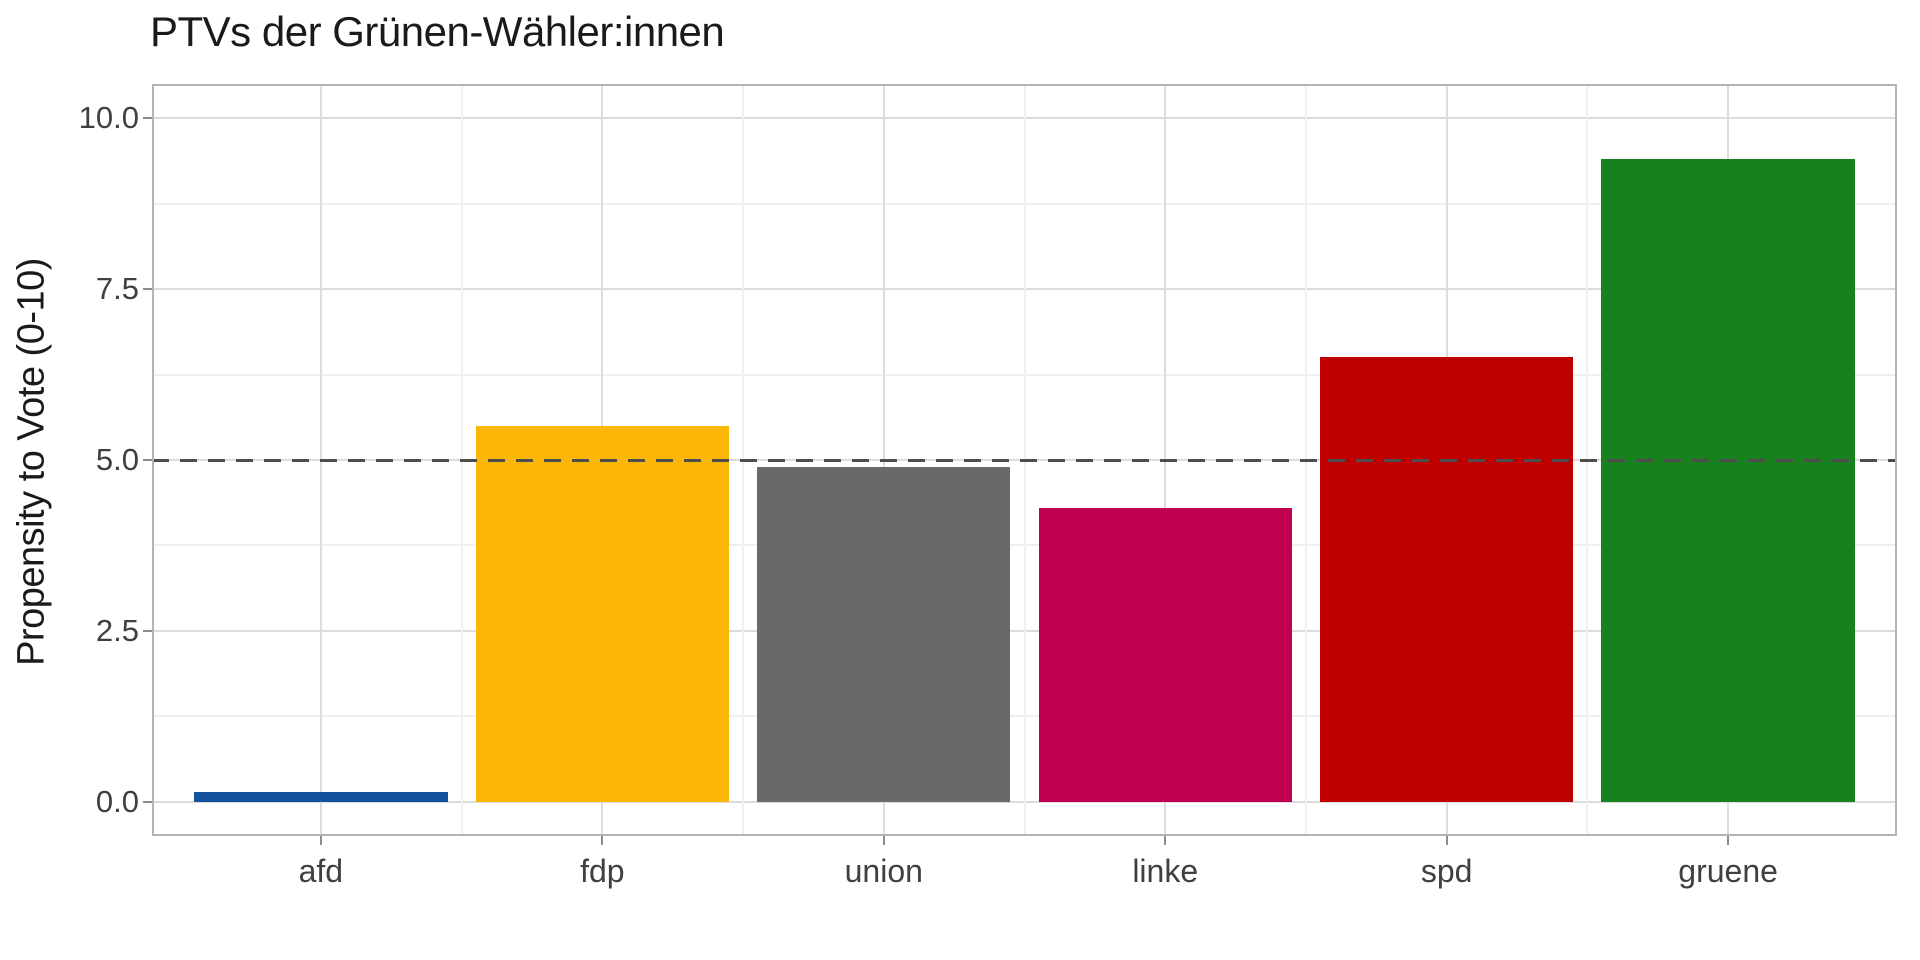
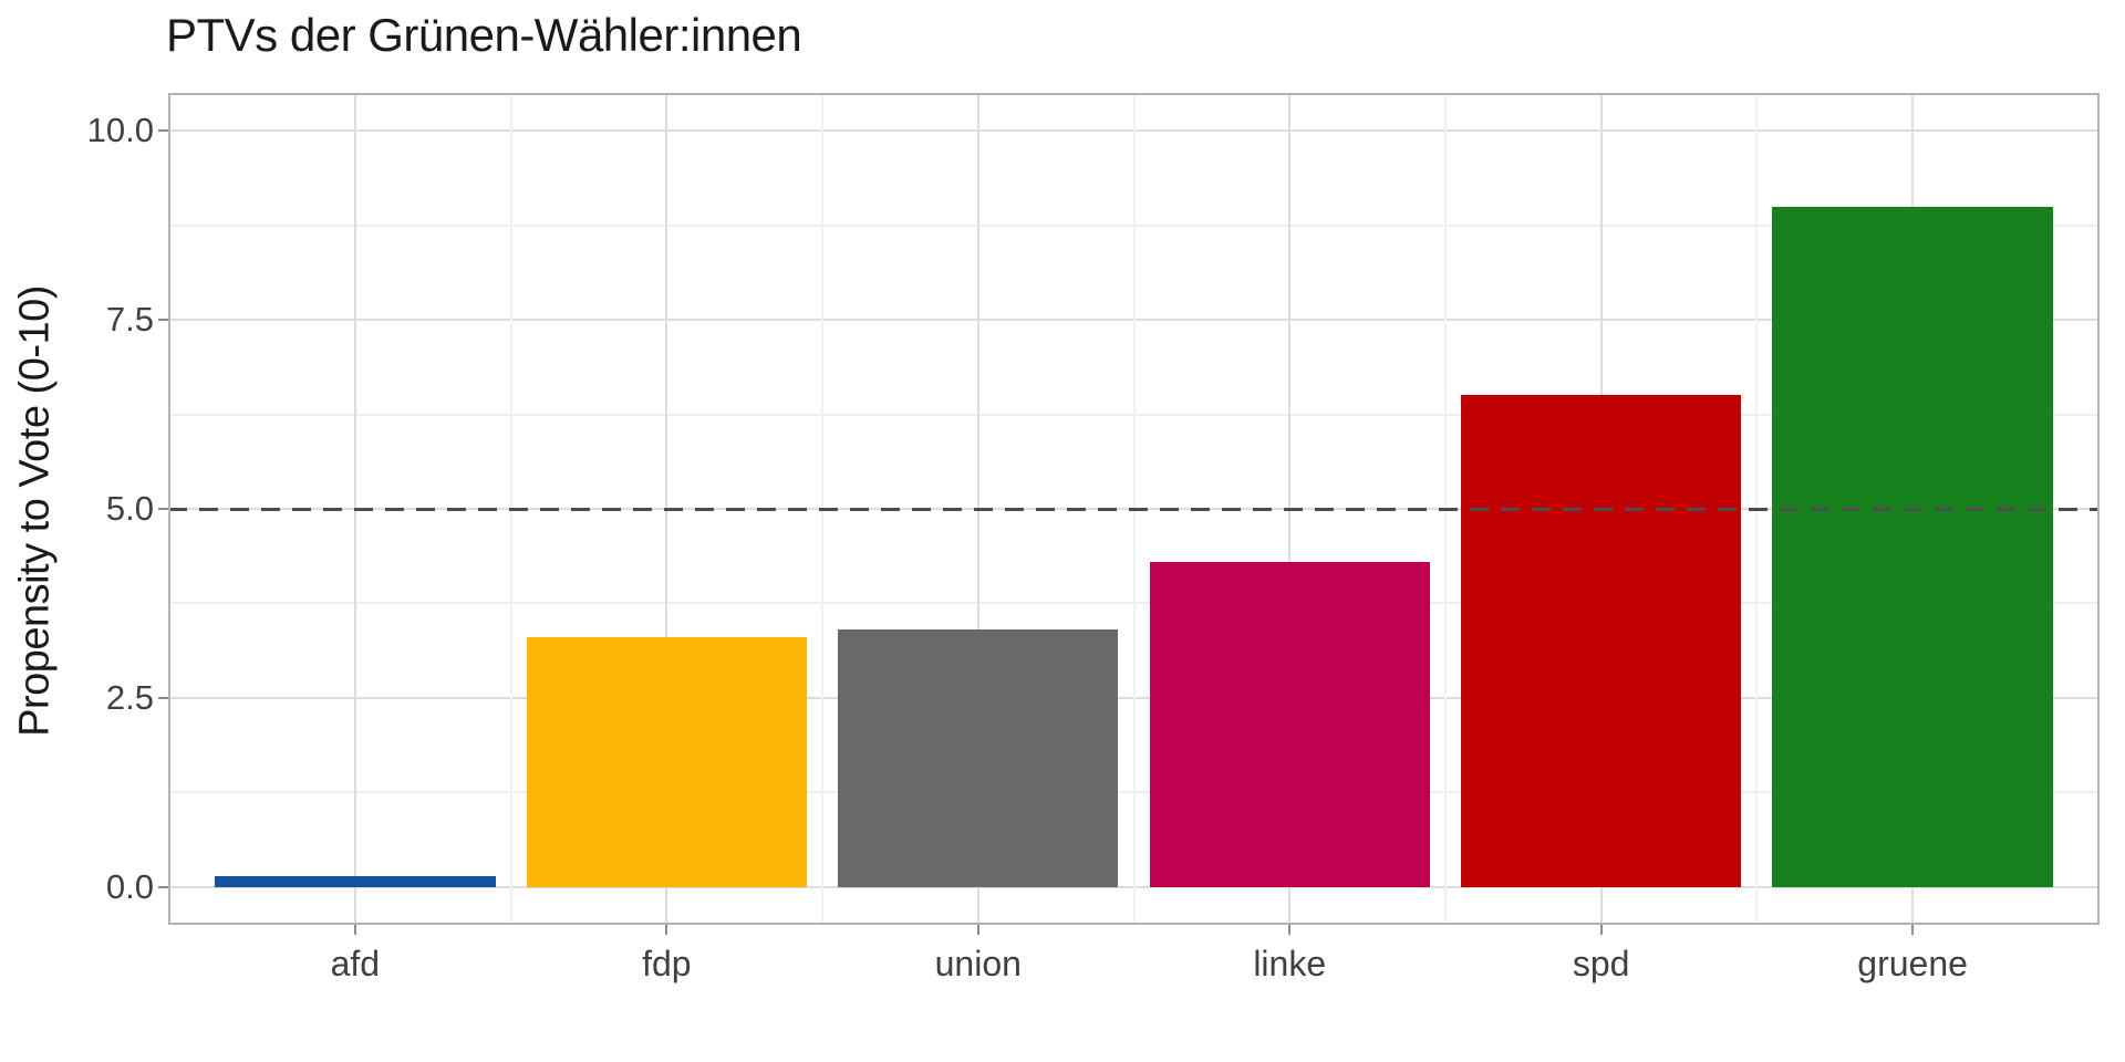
fdp: 5.5 -> 3.3
union: 4.9 -> 3.4
gruene: 9.4 -> 9.0
